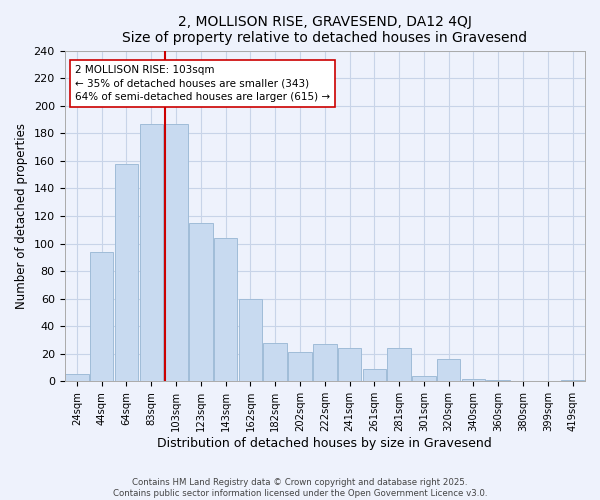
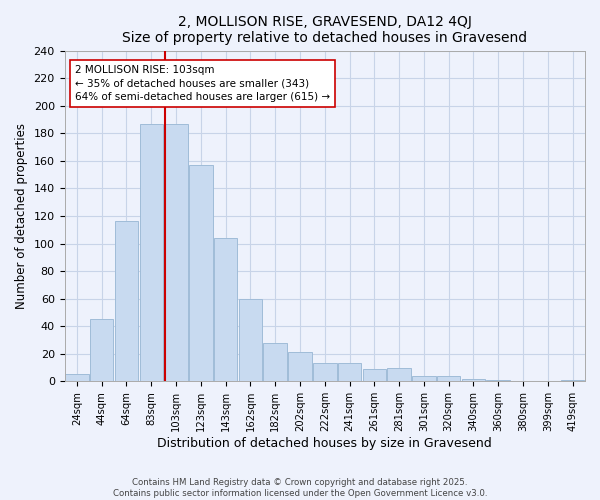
44sqm: 94 -> 45
64sqm: 158 -> 116
123sqm: 115 -> 157
222sqm: 27 -> 13
241sqm: 24 -> 13
281sqm: 24 -> 10
320sqm: 16 -> 4
